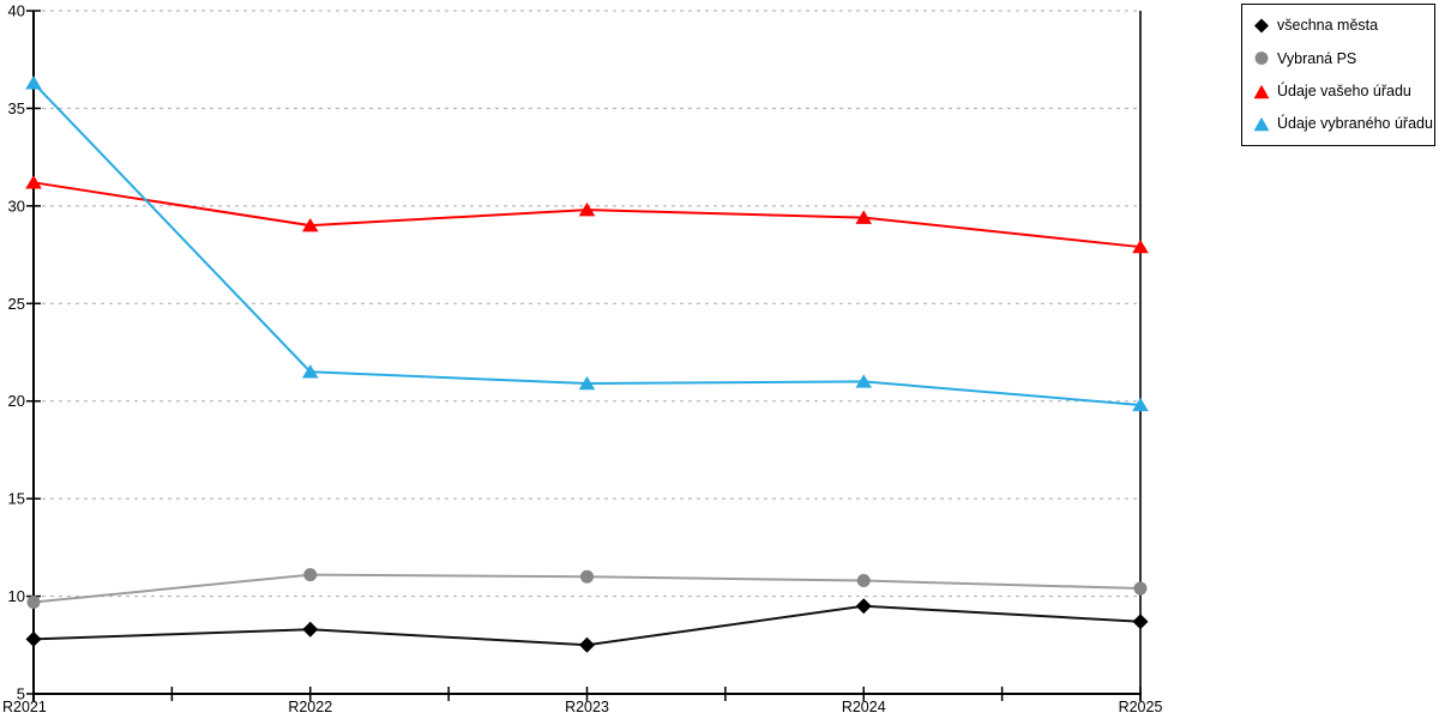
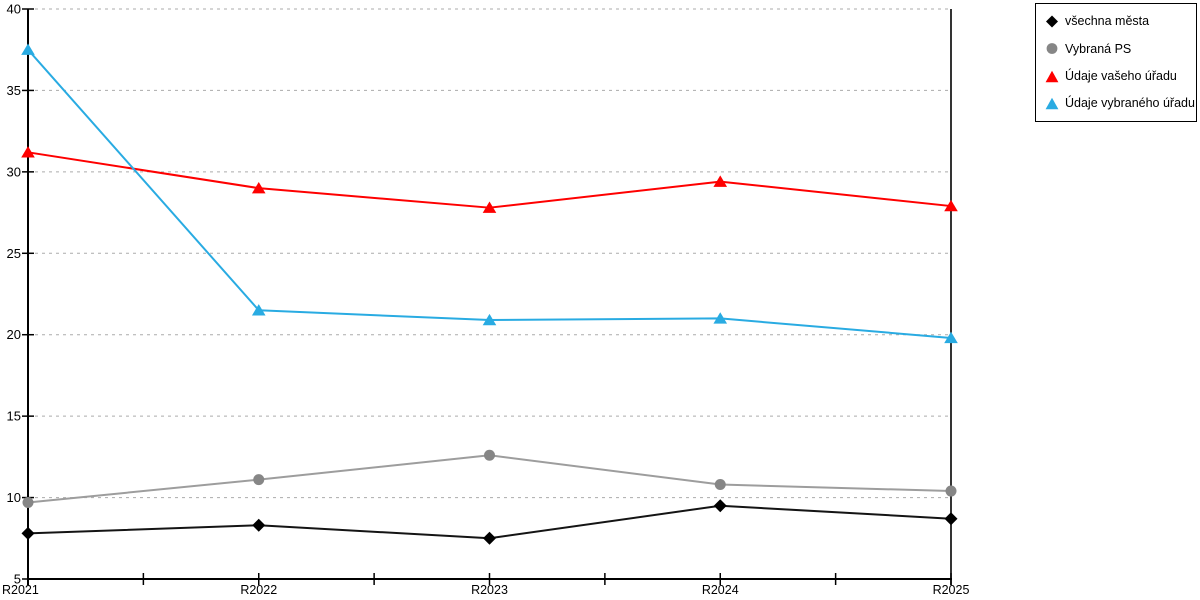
Údaje vybraného úřadu/R2021: 36.3 -> 37.5
Vybraná PS/R2023: 11.0 -> 12.6
Údaje vašeho úřadu/R2023: 29.8 -> 27.8
